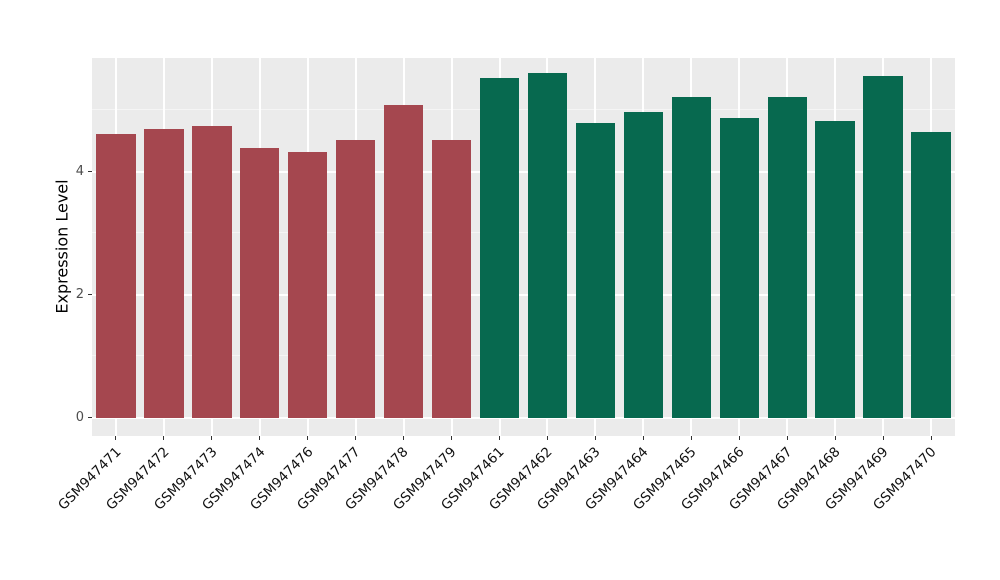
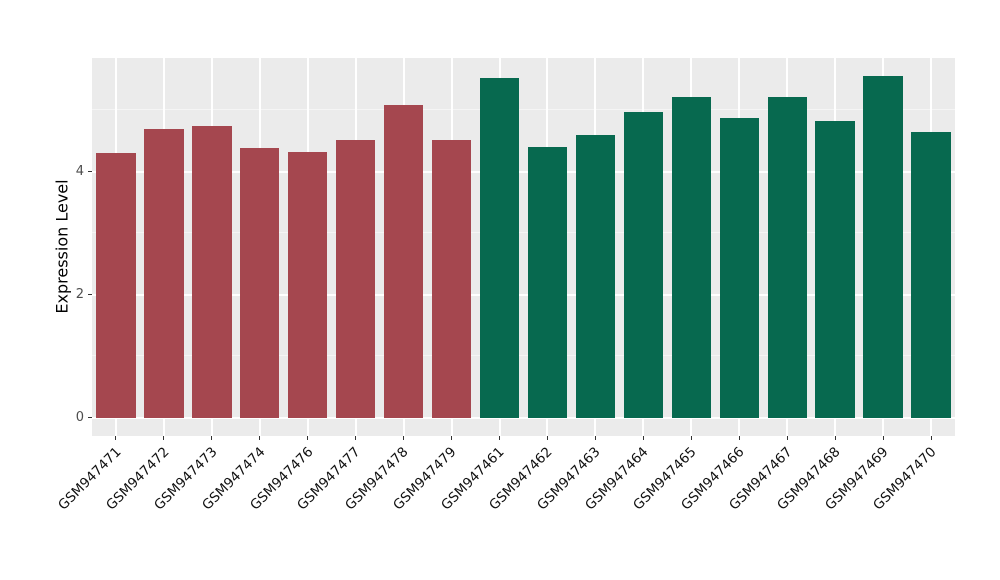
GSM947471: 4.6 -> 4.3
GSM947462: 5.6 -> 4.4
GSM947463: 4.8 -> 4.6
